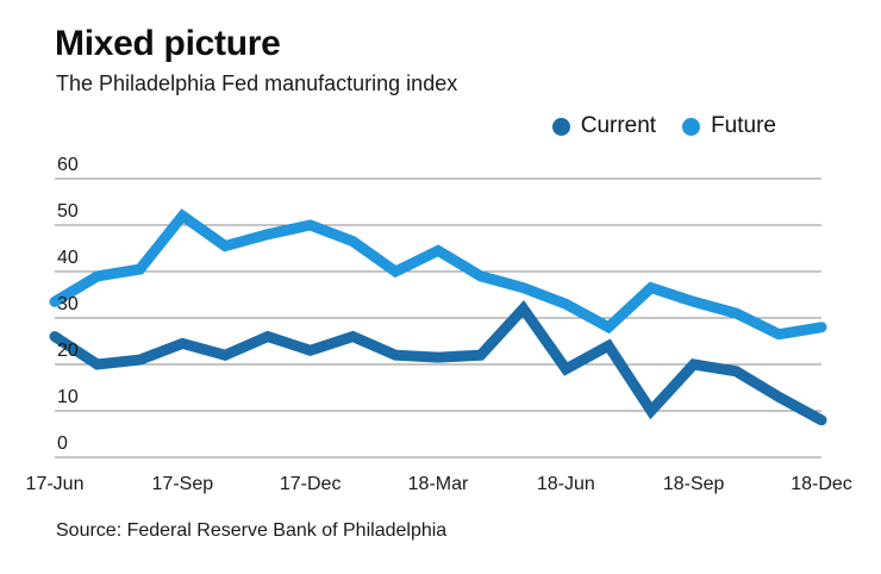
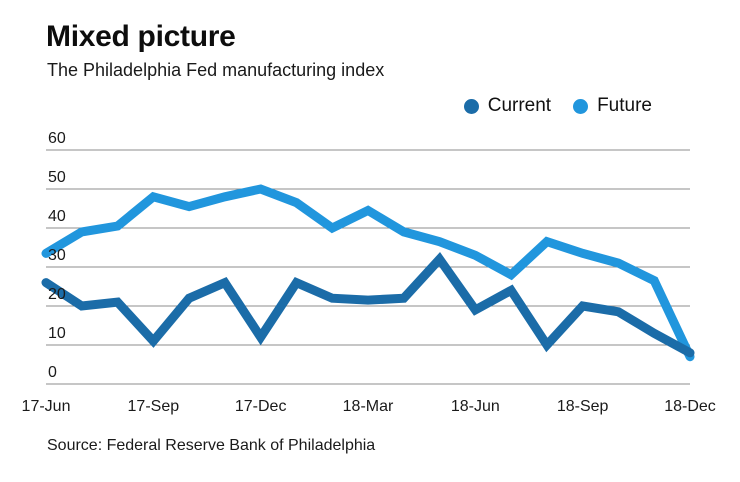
Current/17-Sep: 24 -> 11
Future/17-Sep: 52 -> 48
Current/17-Dec: 23 -> 12
Future/18-Dec: 28 -> 7
